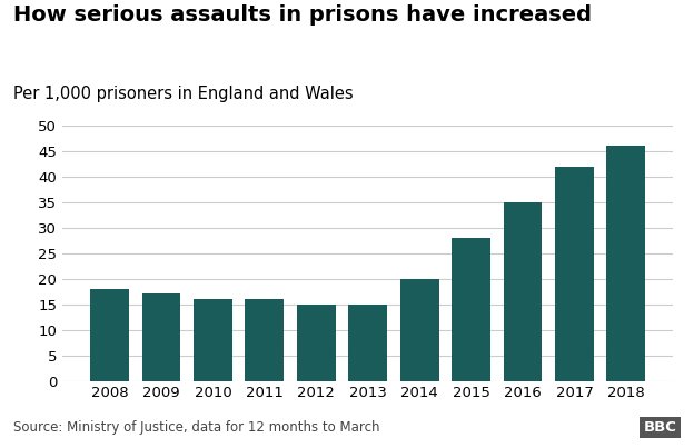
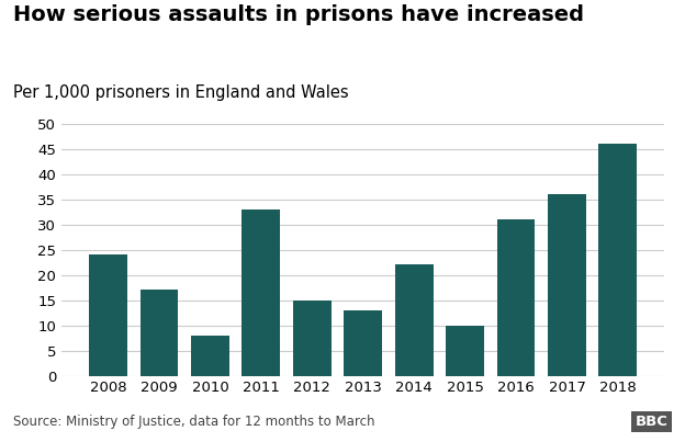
2008: 18 -> 24
2010: 16 -> 8
2011: 16 -> 33
2013: 15 -> 13
2014: 20 -> 22
2015: 28 -> 10
2016: 35 -> 31
2017: 42 -> 36
